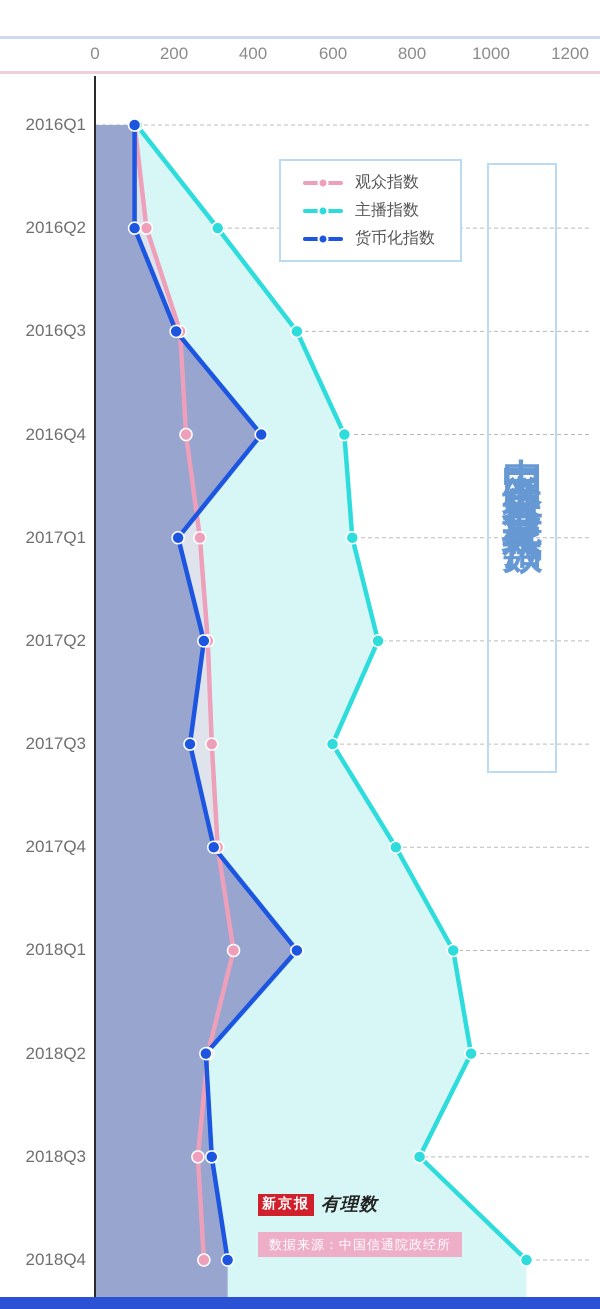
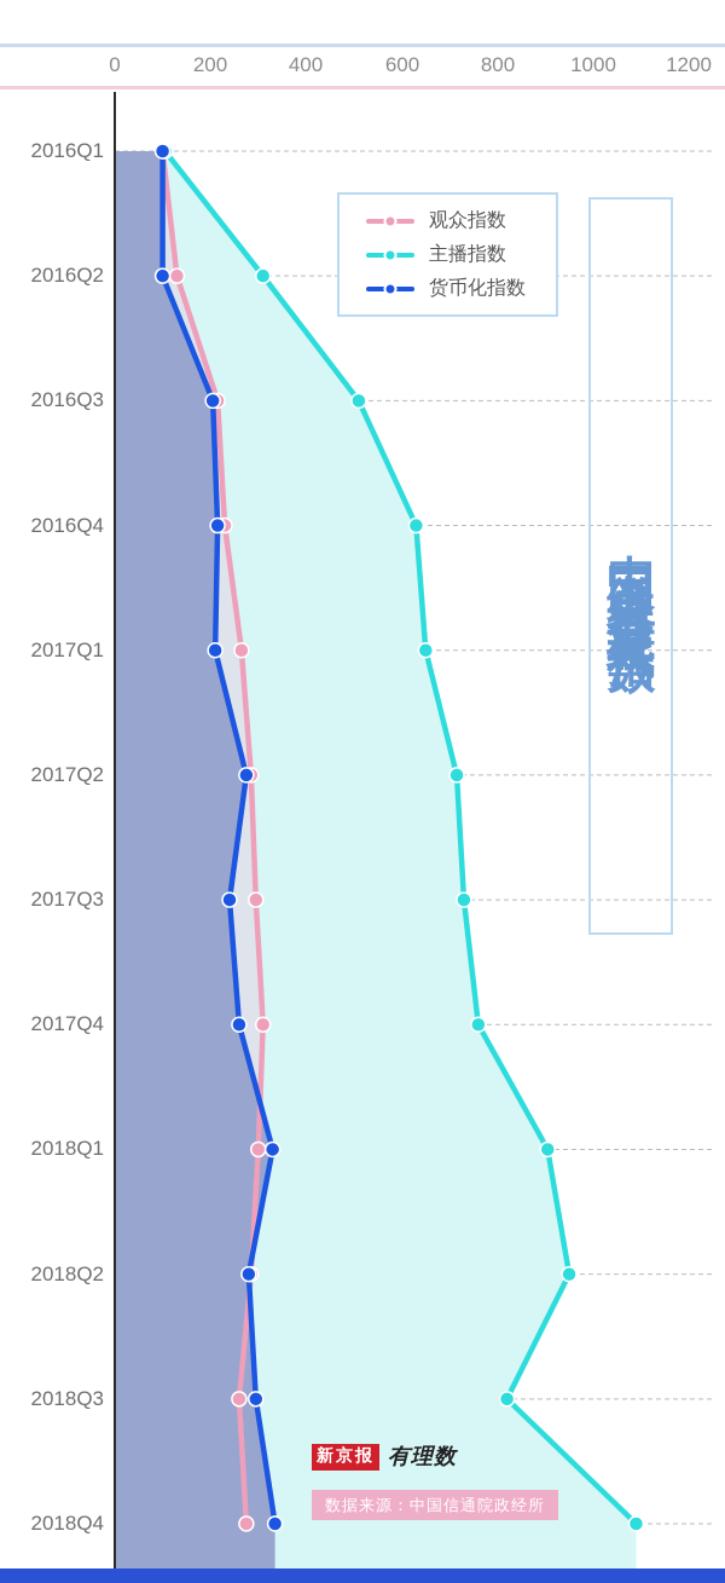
货币化指数/2016Q4: 420 -> 220
主播指数/2017Q3: 600 -> 730
货币化指数/2017Q4: 300 -> 260
观众指数/2018Q1: 350 -> 300
货币化指数/2018Q1: 510 -> 330
